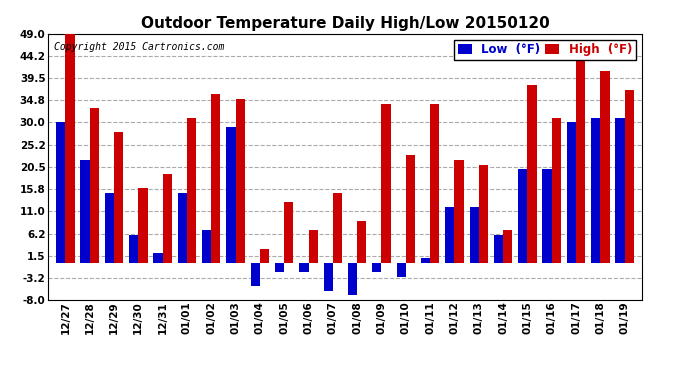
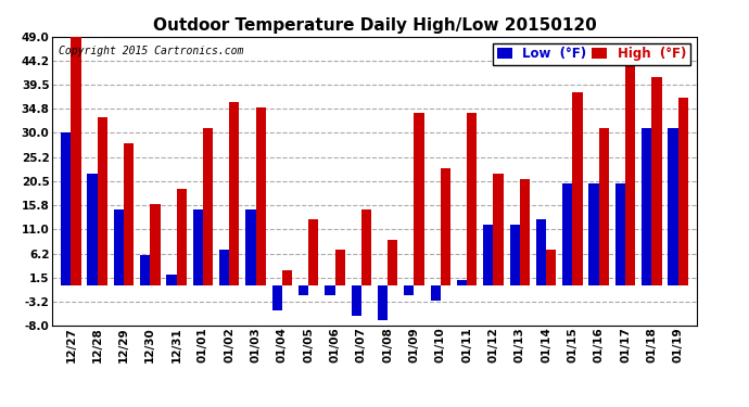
Low (°F)/01/03: 29 -> 15
Low (°F)/01/14: 6 -> 13
Low (°F)/01/17: 30 -> 20
